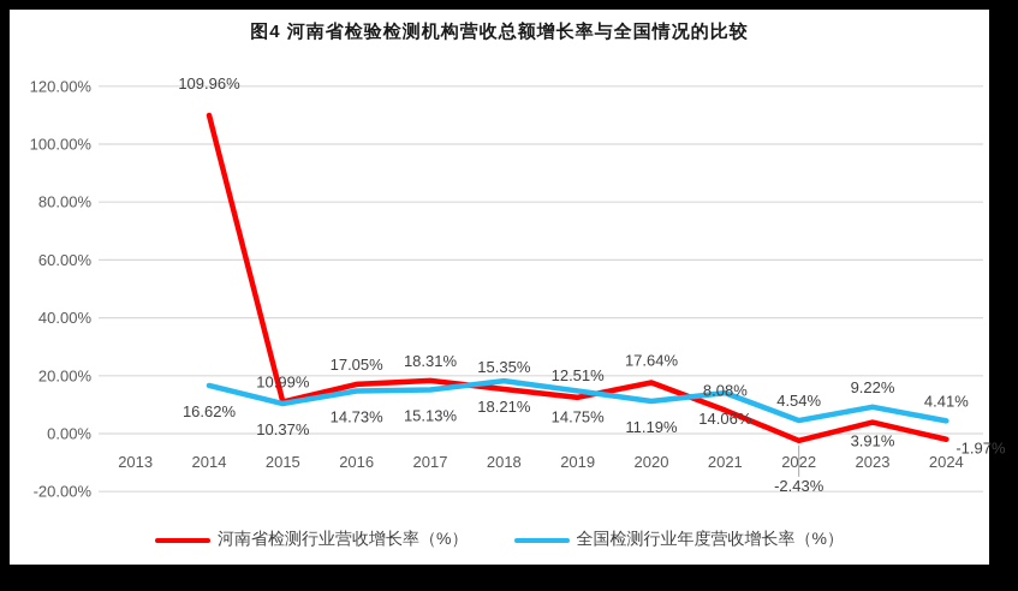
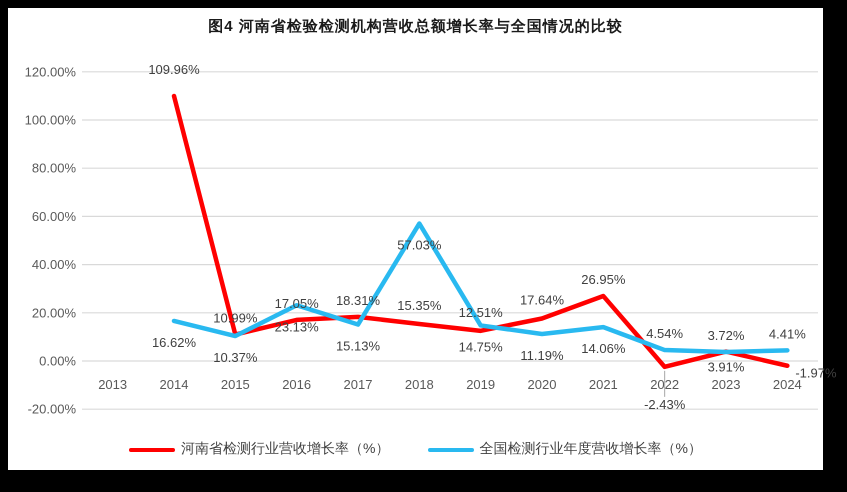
全国检测行业年度营收增长率（%）/2016: 14.73% -> 23.13%
全国检测行业年度营收增长率（%）/2018: 18.21% -> 57.03%
河南省检测行业营收增长率（%）/2021: 8.08% -> 26.95%
全国检测行业年度营收增长率（%）/2023: 9.22% -> 3.72%
